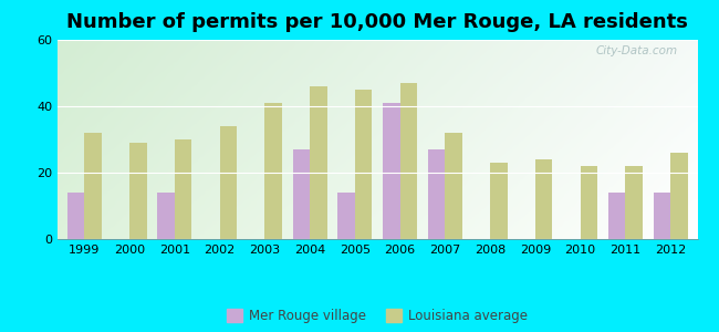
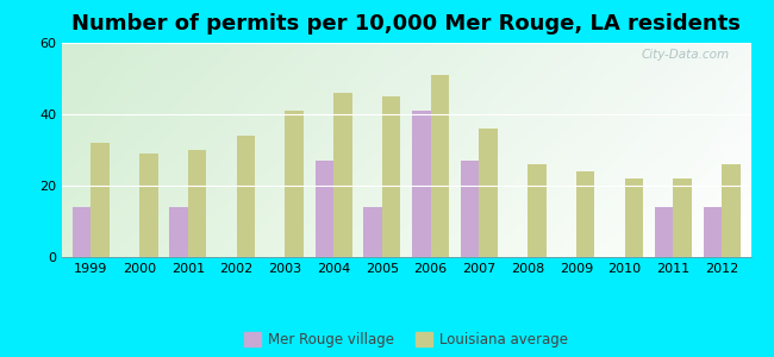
Louisiana average/2006: 47 -> 51
Louisiana average/2007: 32 -> 36
Louisiana average/2008: 23 -> 26
